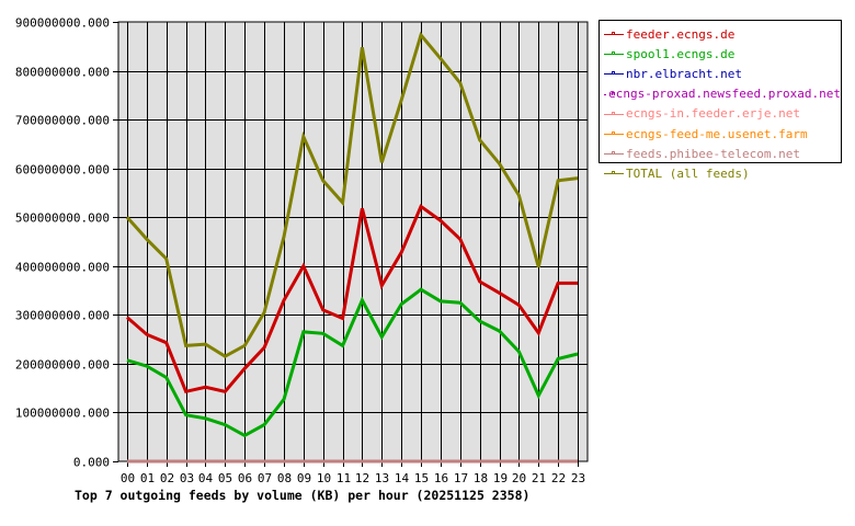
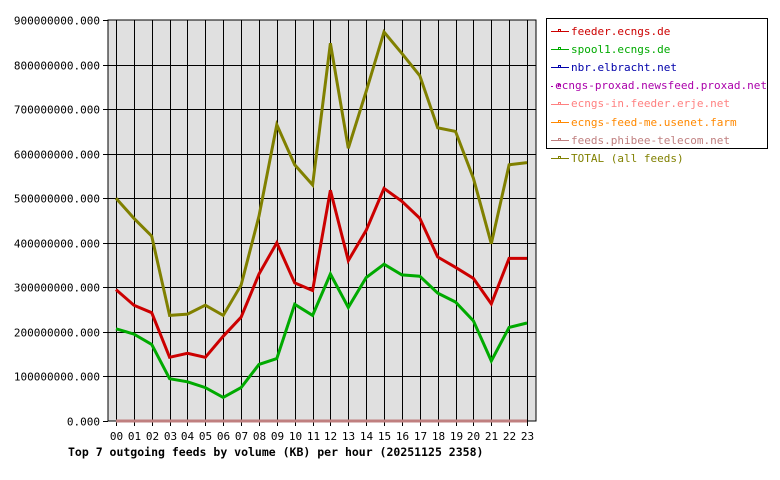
TOTAL (all feeds)/05: 220000000 -> 260000000
spool1.ecngs.de/09: 260000000 -> 140000000
TOTAL (all feeds)/19: 610000000 -> 650000000
